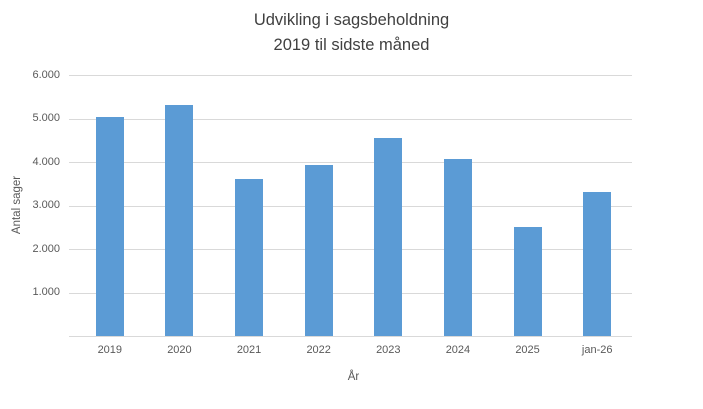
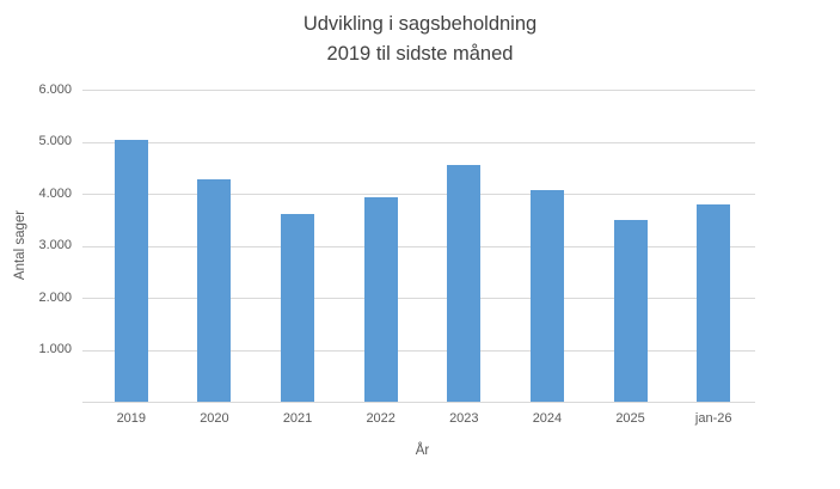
2020: 5300 -> 4300
2025: 2500 -> 3500
jan-26: 3300 -> 3800
